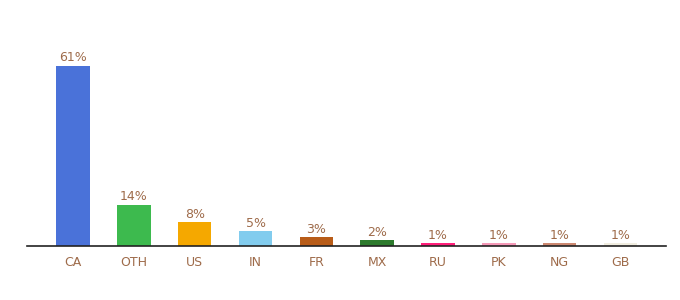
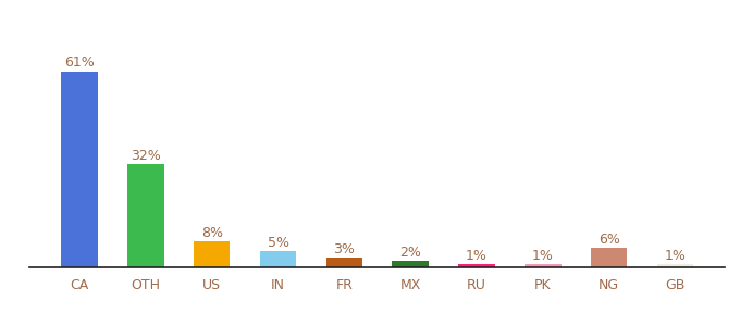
OTH: 14% -> 32%
NG: 1% -> 6%
